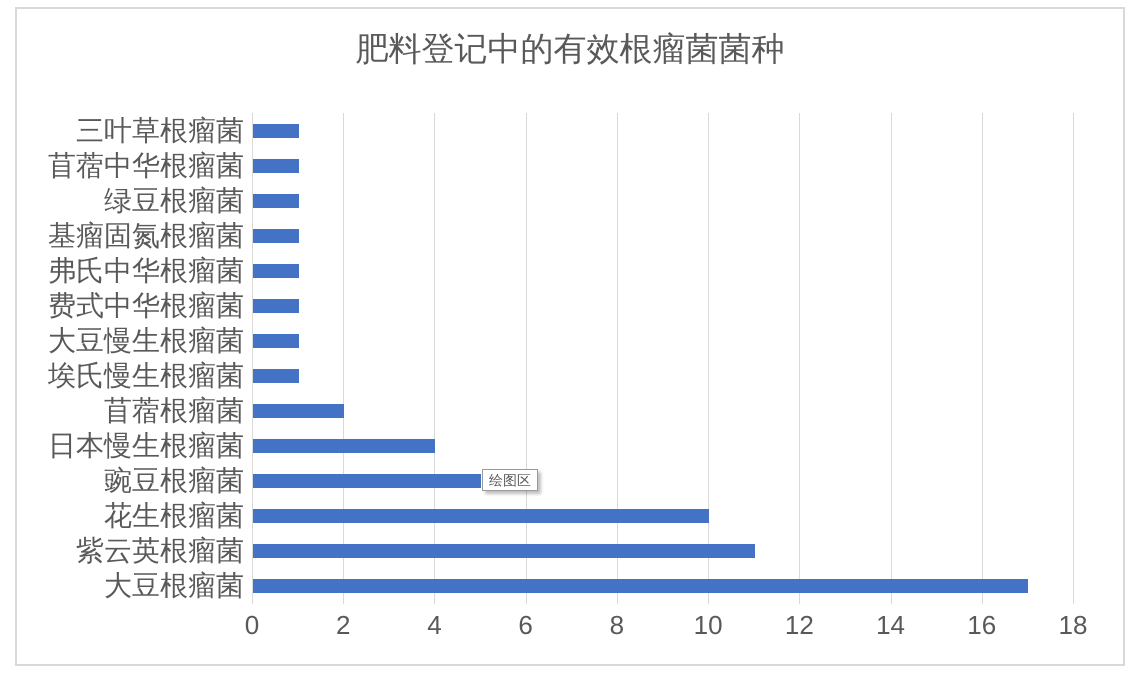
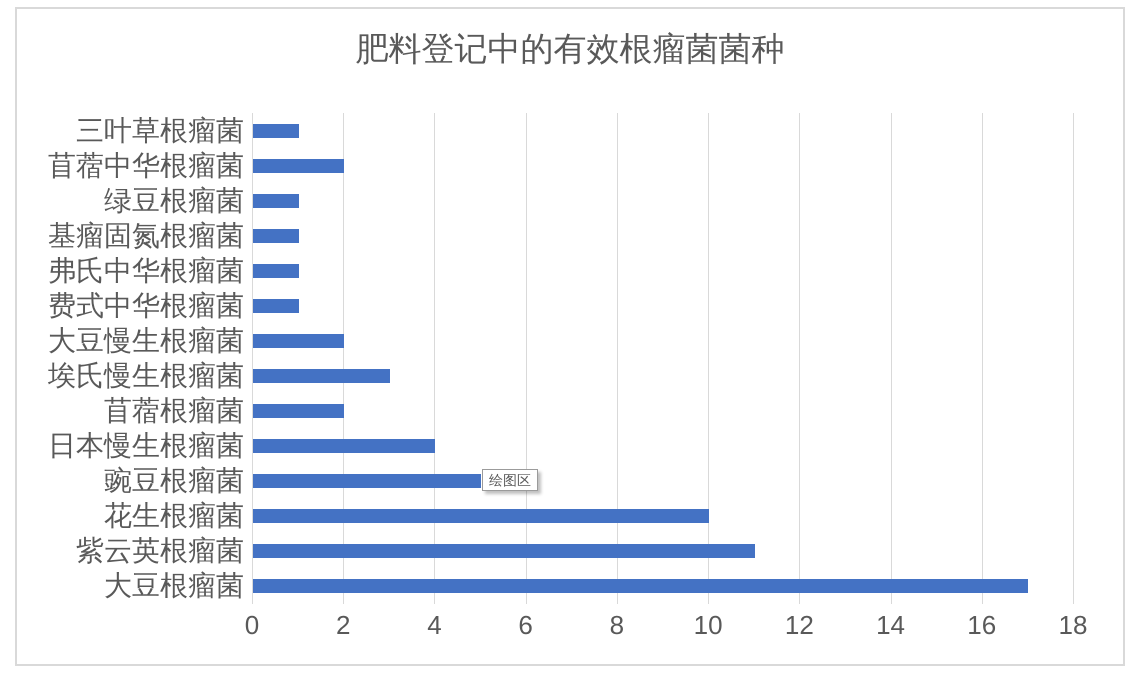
苜蓿中华根瘤菌: 1 -> 2
大豆慢生根瘤菌: 1 -> 2
埃氏慢生根瘤菌: 1 -> 3
